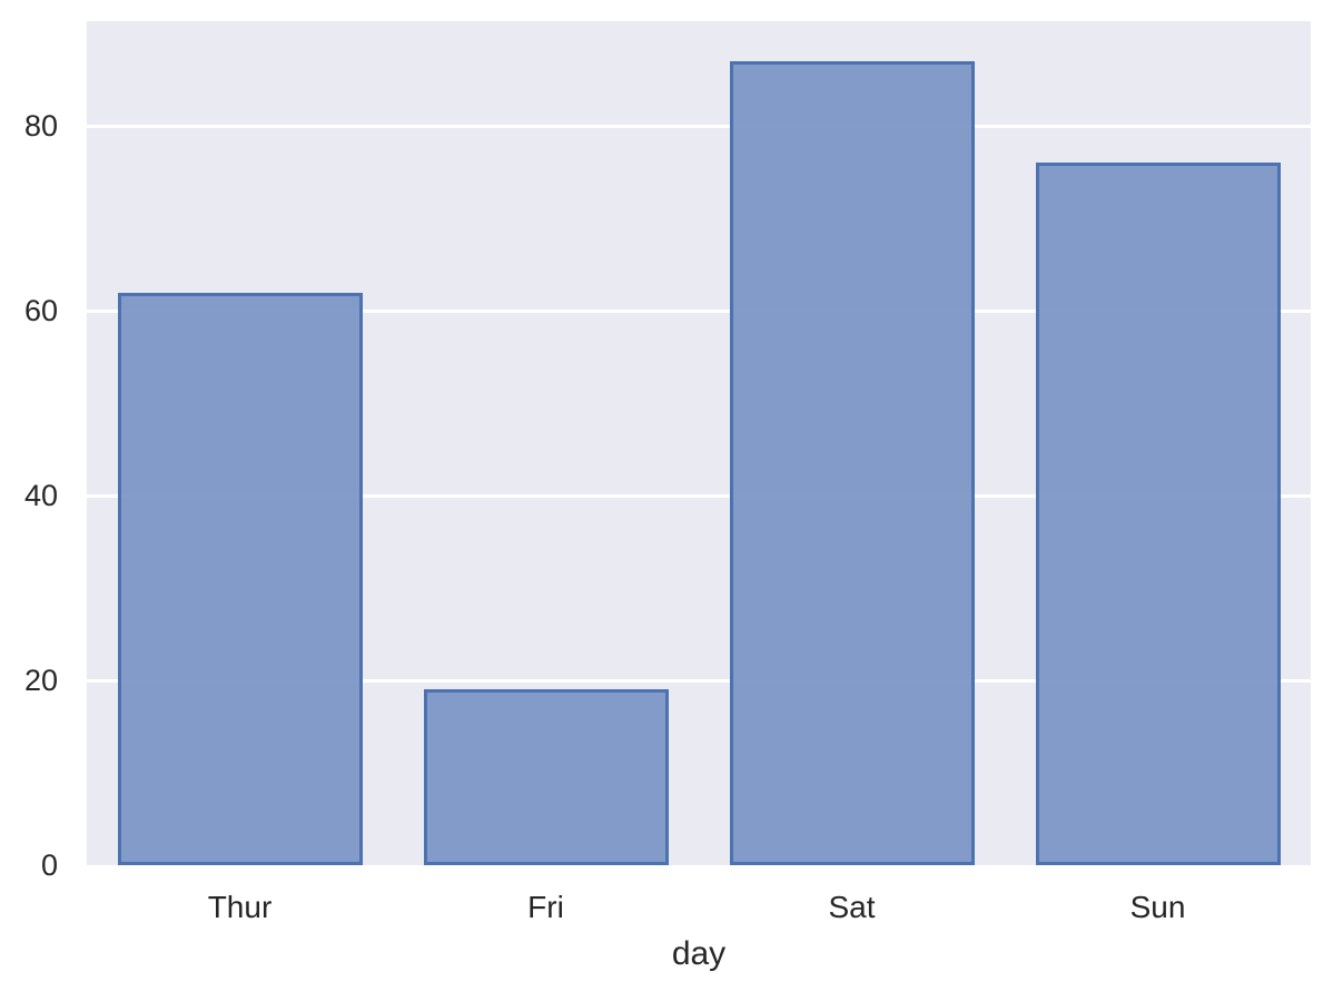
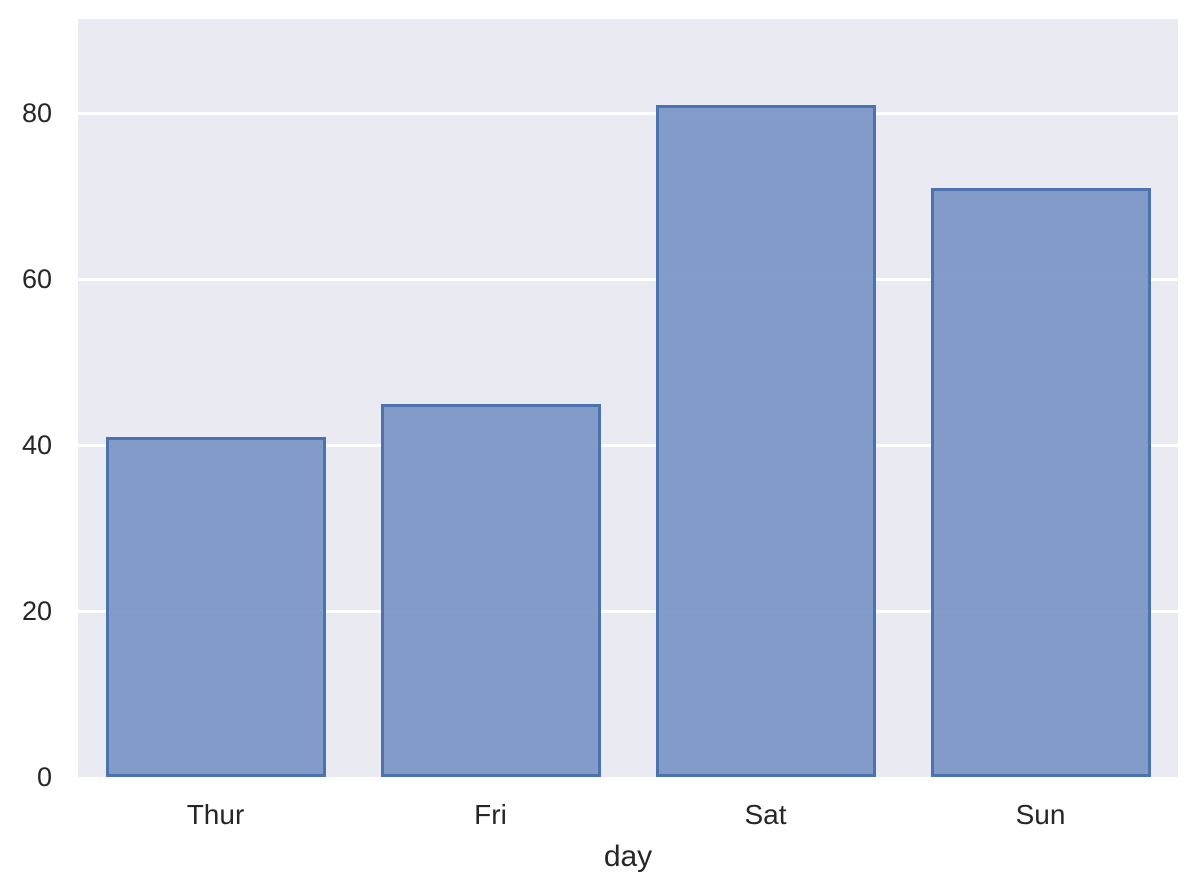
Thur: 62 -> 41
Fri: 19 -> 45
Sat: 87 -> 81
Sun: 76 -> 71
